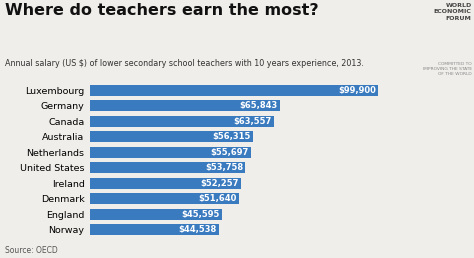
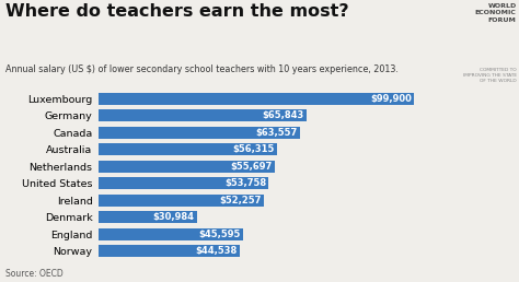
Denmark: $51,640 -> $30,984
